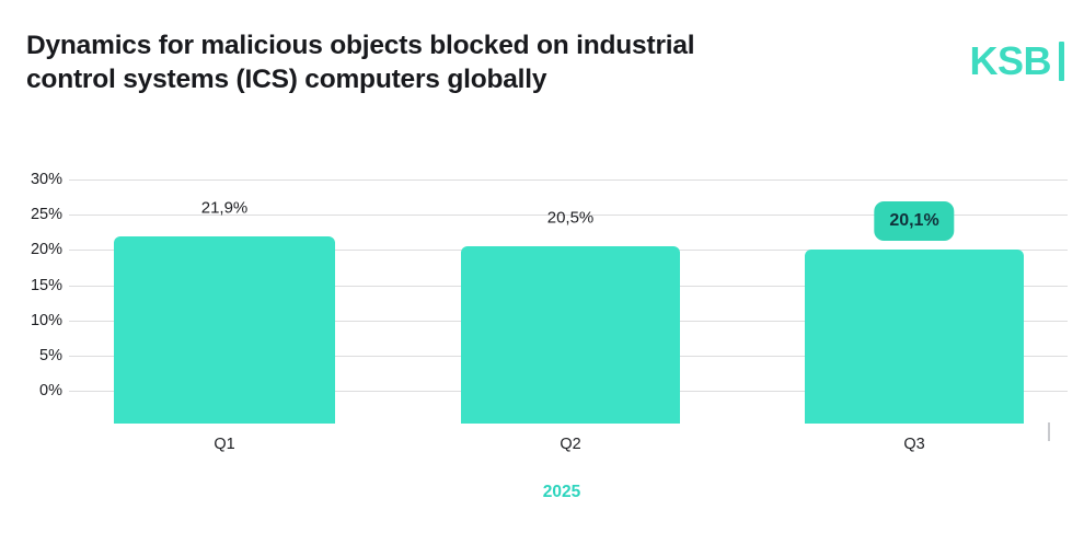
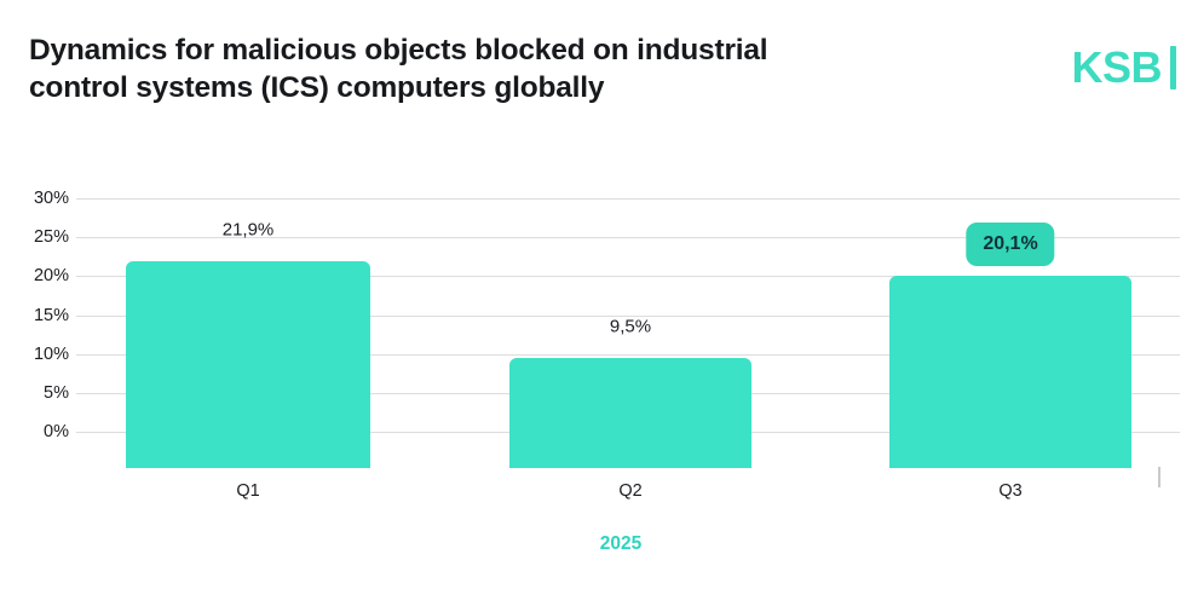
Q2: 20,5% -> 9,5%
